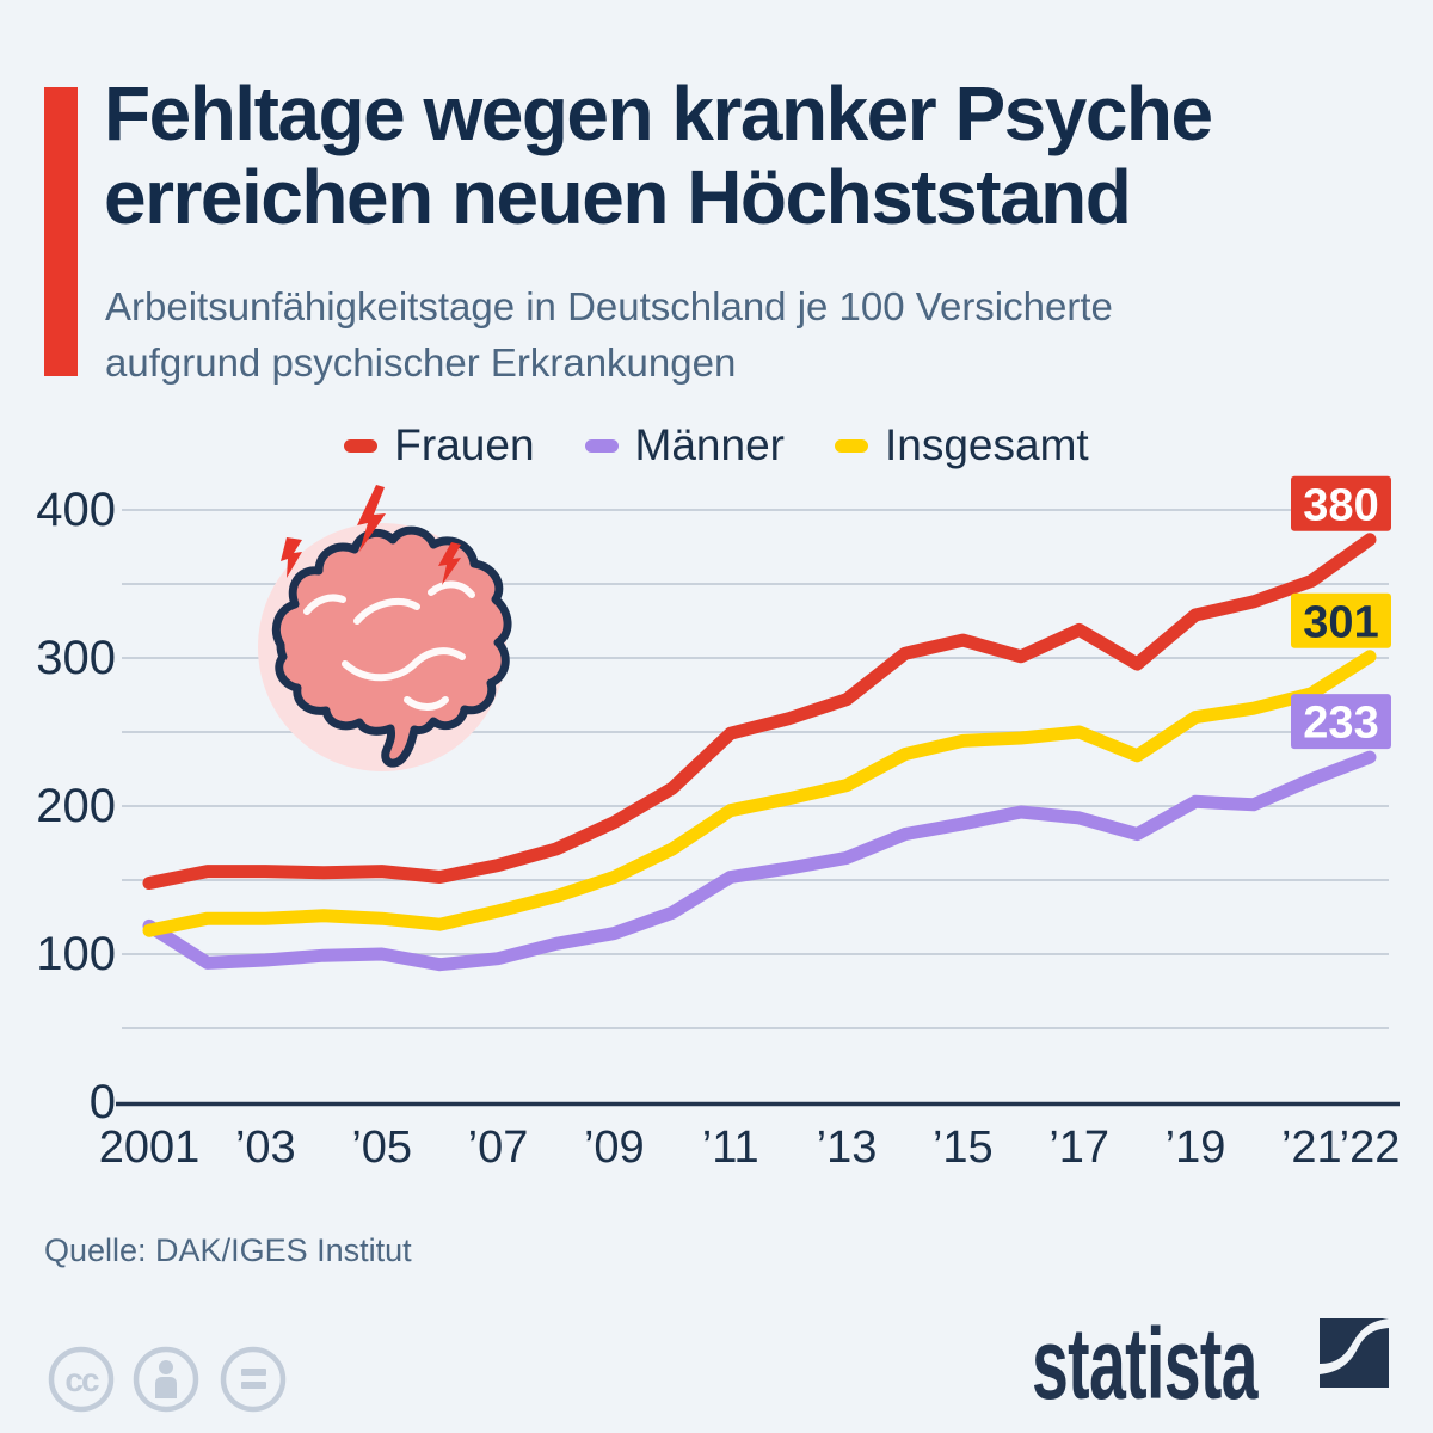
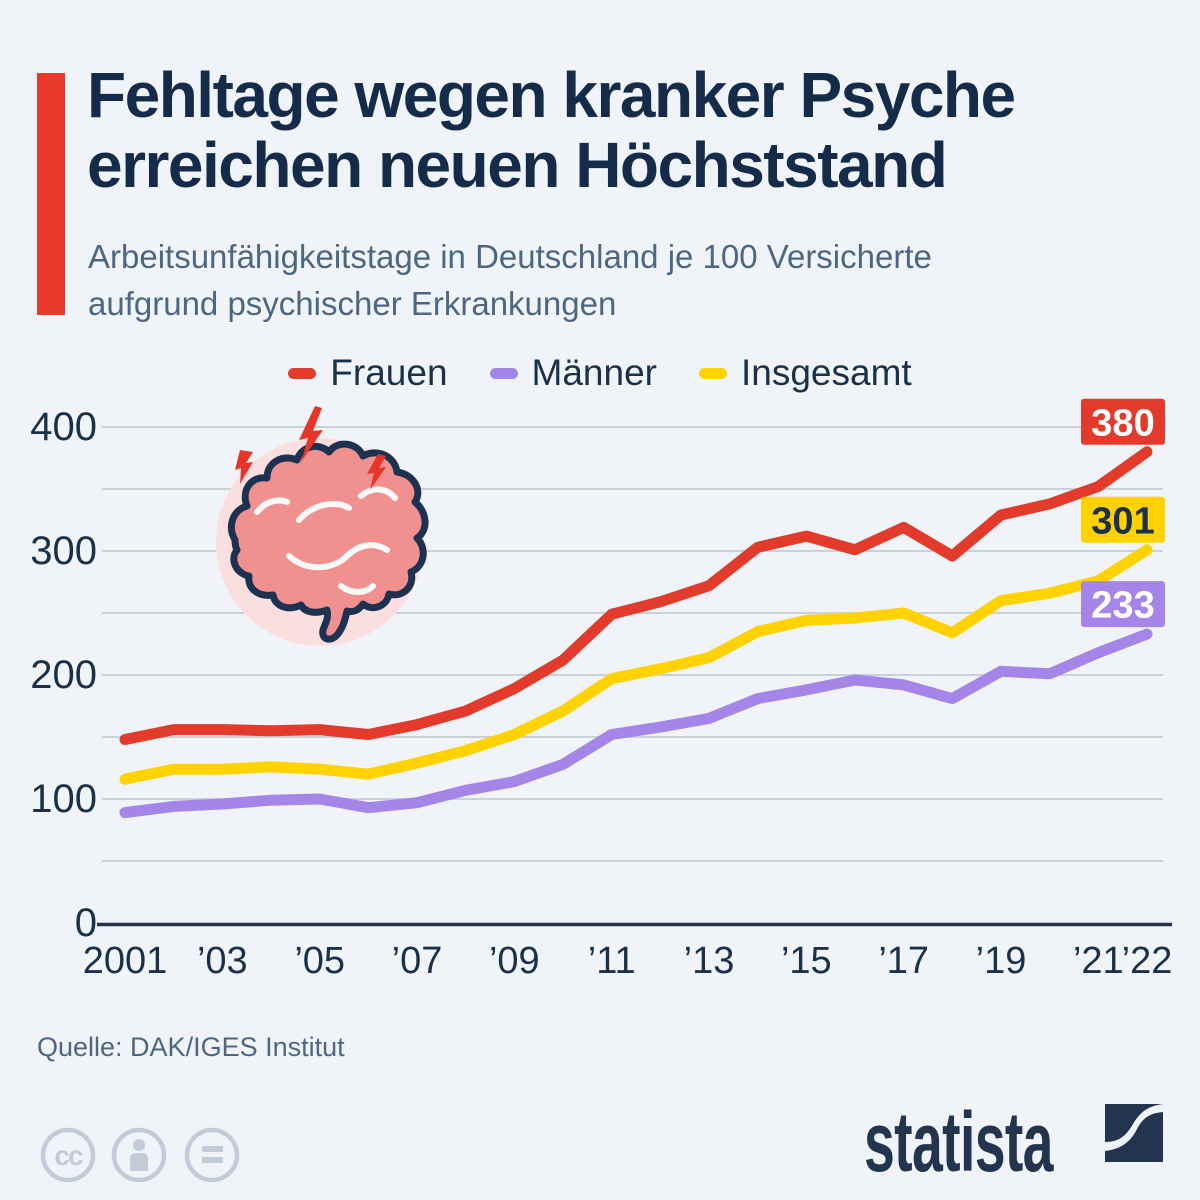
Männer/2001: 119 -> 89
